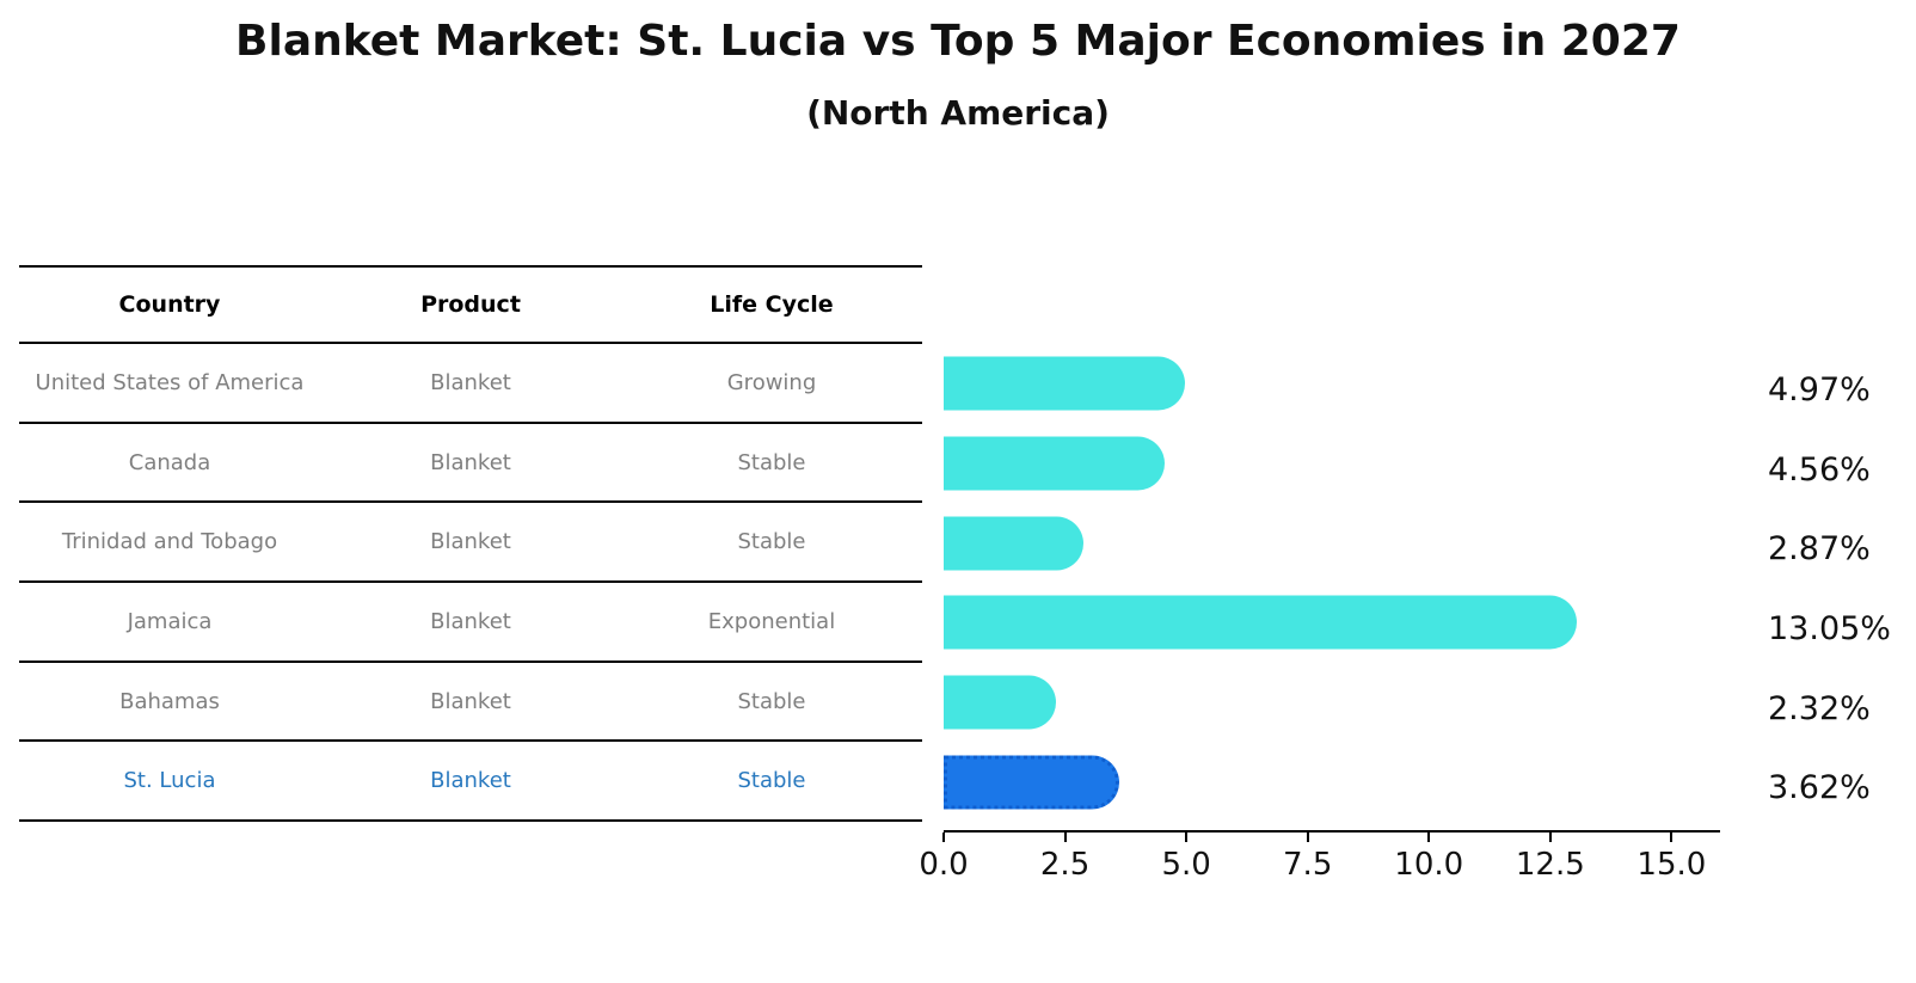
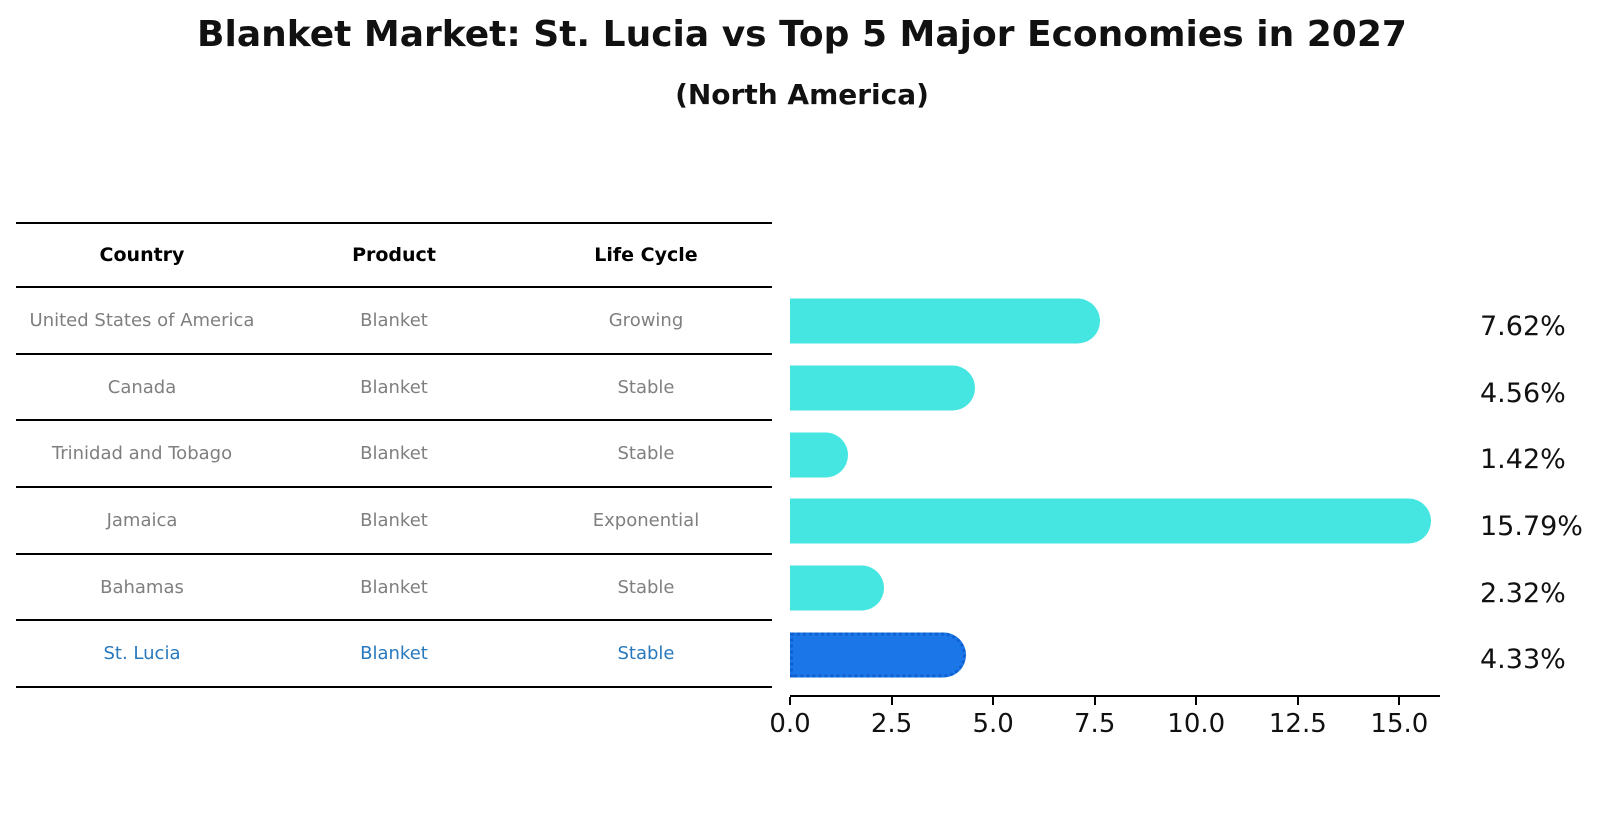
United States of America: 4.97% -> 7.62%
Trinidad and Tobago: 2.87% -> 1.42%
Jamaica: 13.05% -> 15.79%
St. Lucia: 3.62% -> 4.33%
